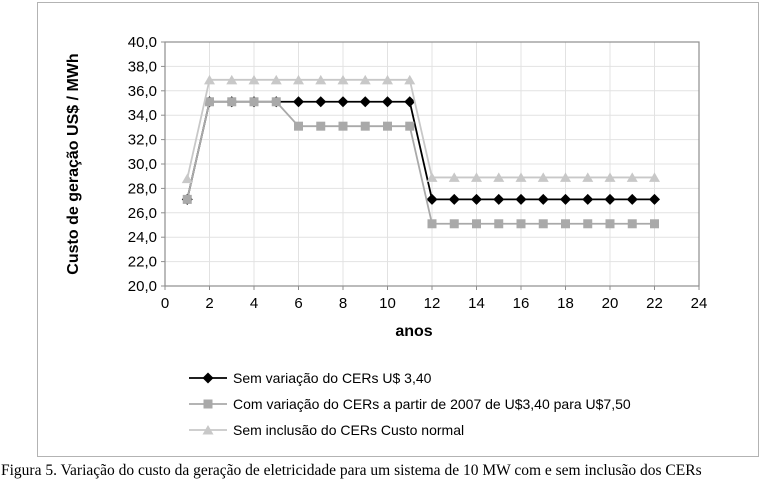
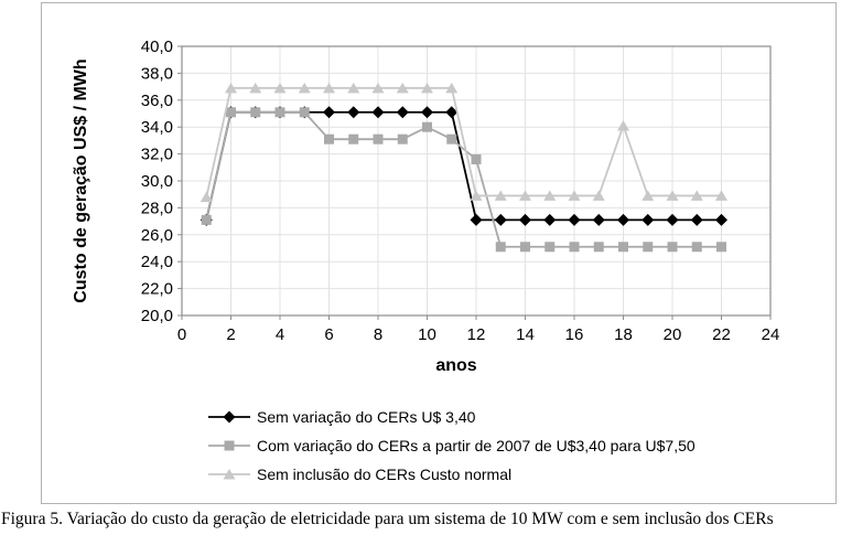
Com variação do CERs a partir de 2007 de U$3,40 para U$7,50/10: 33,1 -> 34,0
Com variação do CERs a partir de 2007 de U$3,40 para U$7,50/12: 25,1 -> 31,6
Sem inclusão do CERs Custo normal/18: 28,9 -> 34,1
